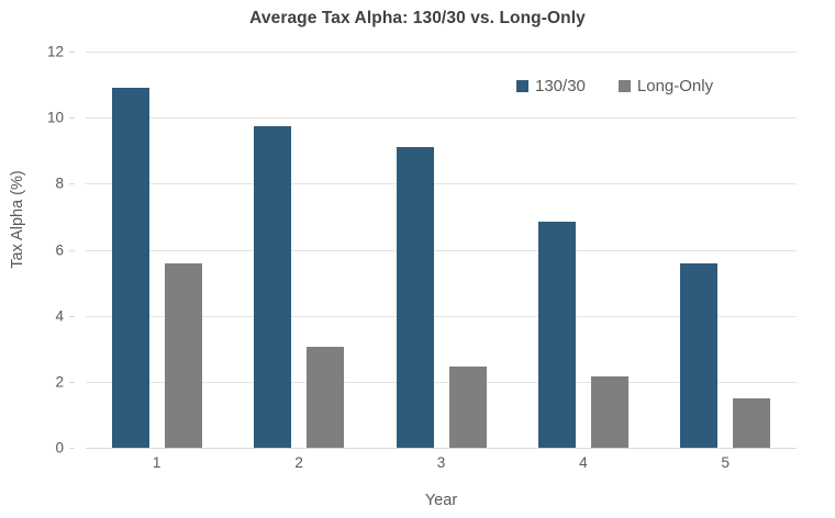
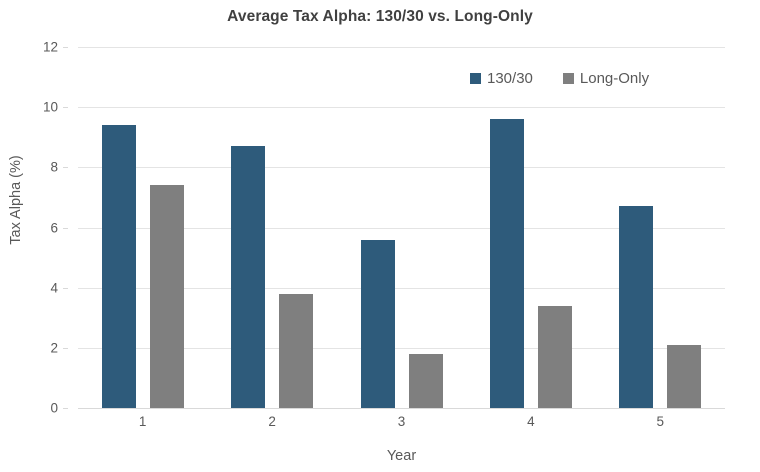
130/30/1: 10.9 -> 9.4
Long-Only/1: 5.6 -> 7.4
130/30/2: 9.8 -> 8.7
Long-Only/2: 3.0 -> 3.8
130/30/3: 9.1 -> 5.6
Long-Only/3: 2.5 -> 1.8
130/30/4: 6.8 -> 9.6
Long-Only/4: 2.1 -> 3.4
130/30/5: 5.6 -> 6.7
Long-Only/5: 1.5 -> 2.1
